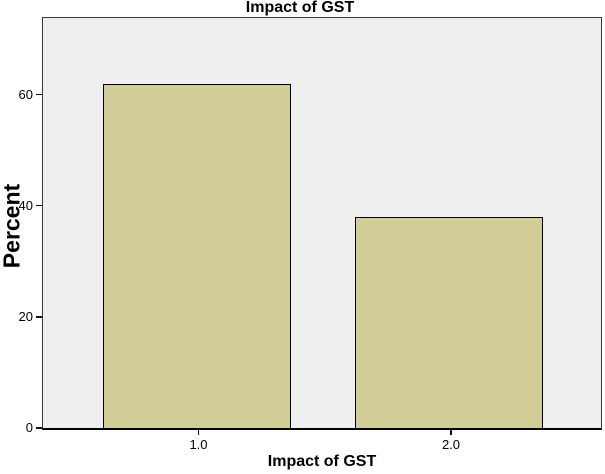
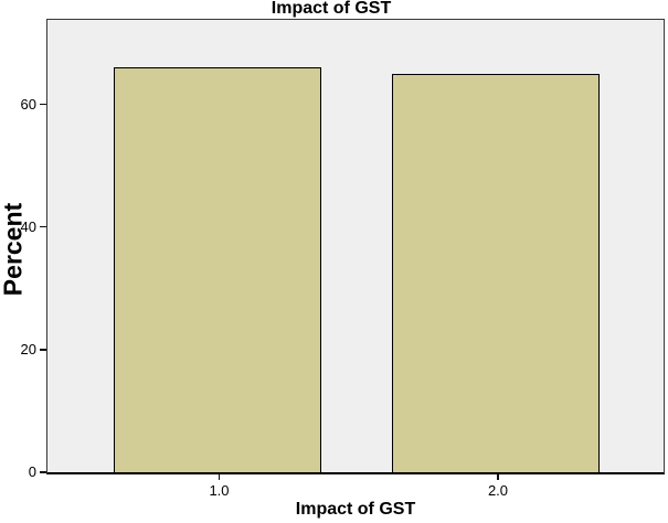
1.0: 62 -> 66
2.0: 38 -> 65
